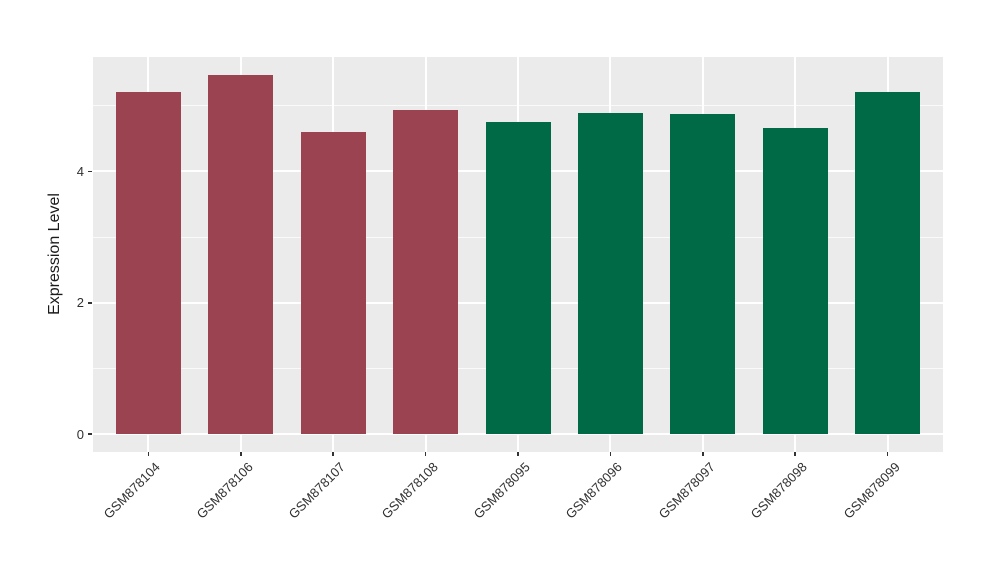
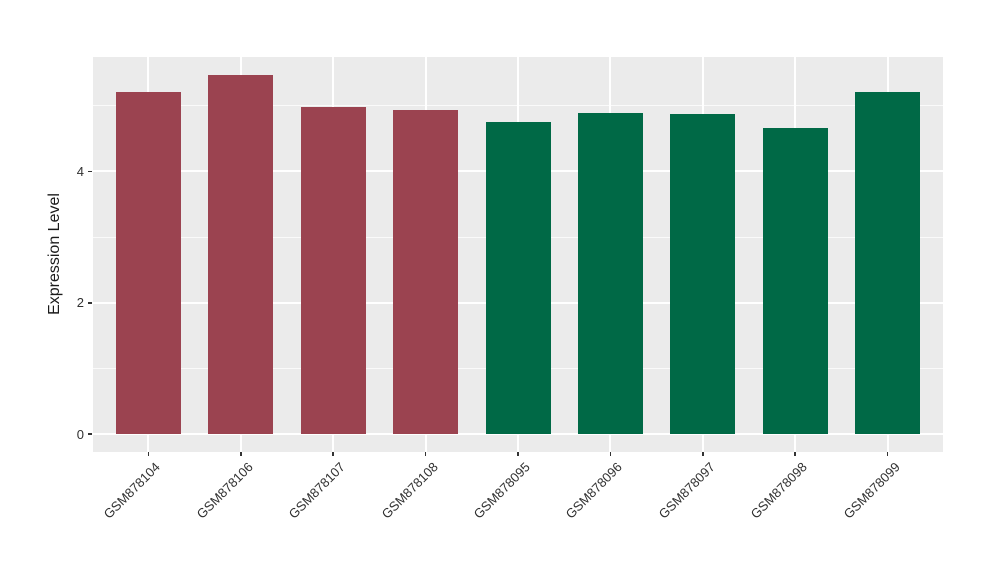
GSM878107: 4.6 -> 5.0
